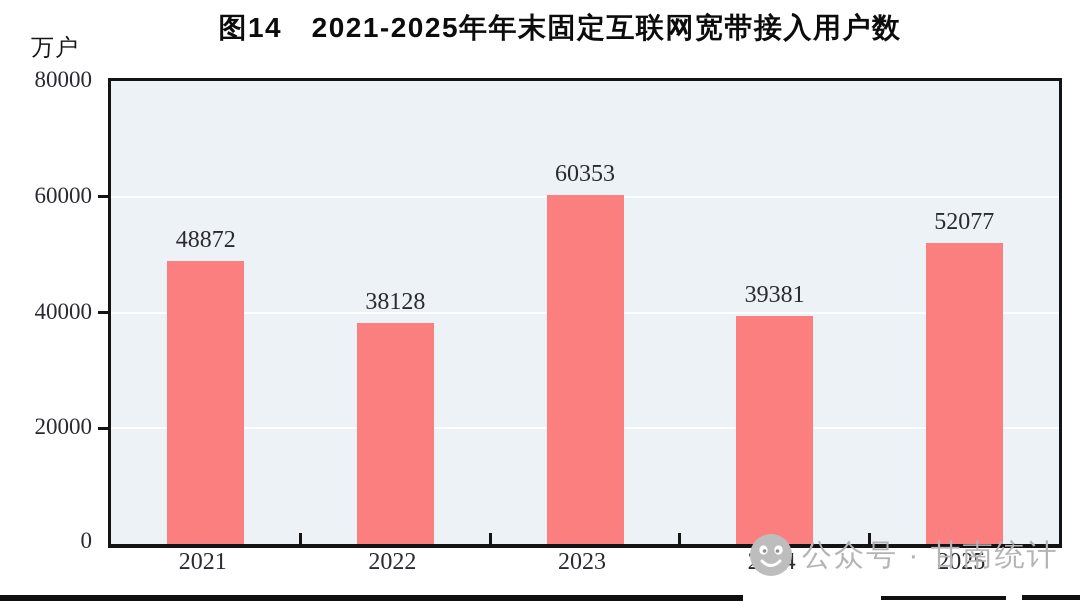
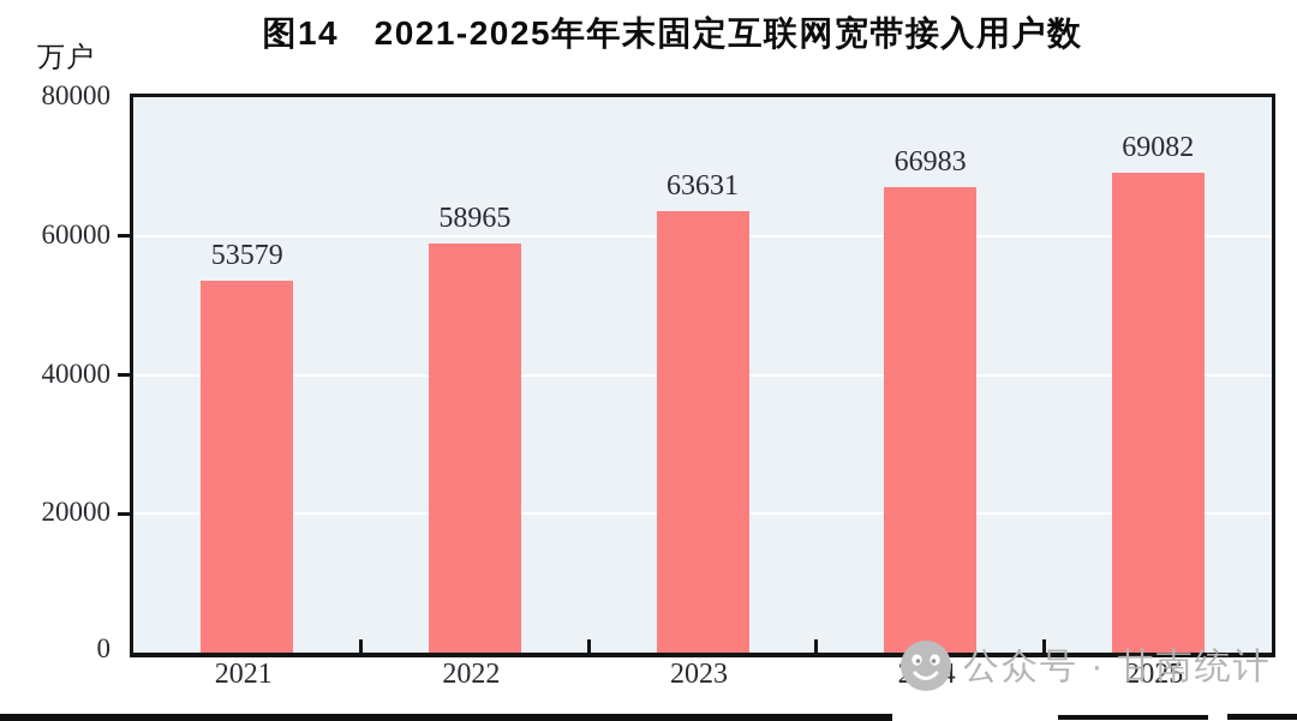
2021: 48872 -> 53579
2022: 38128 -> 58965
2023: 60353 -> 63631
2024: 39381 -> 66983
2025: 52077 -> 69082
